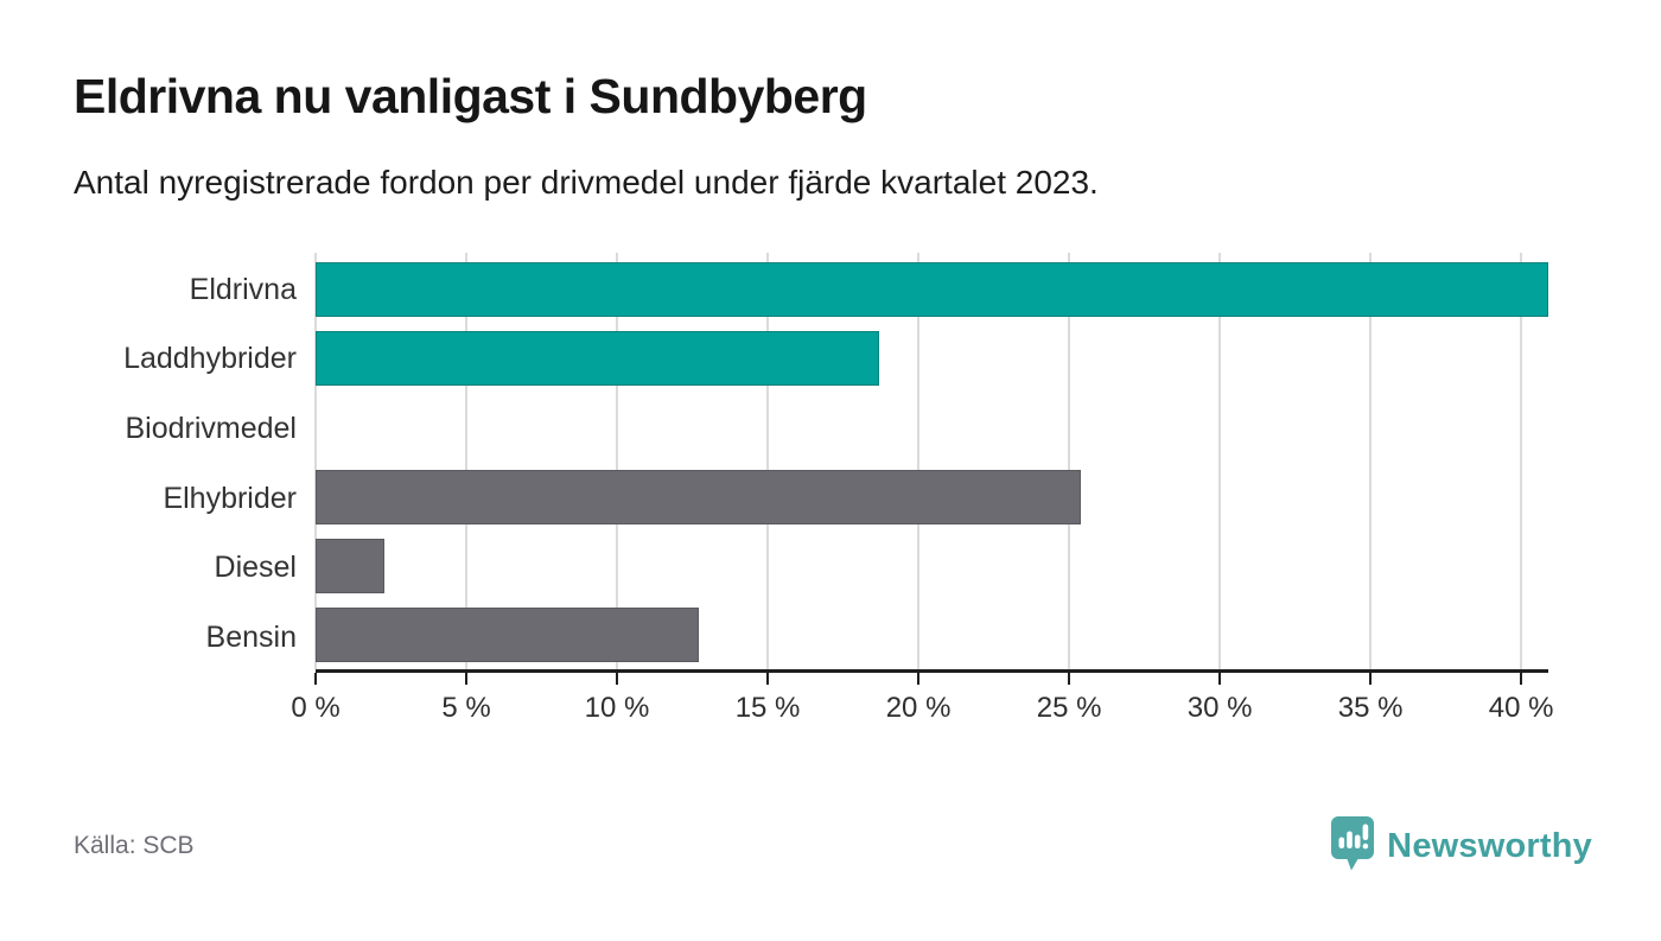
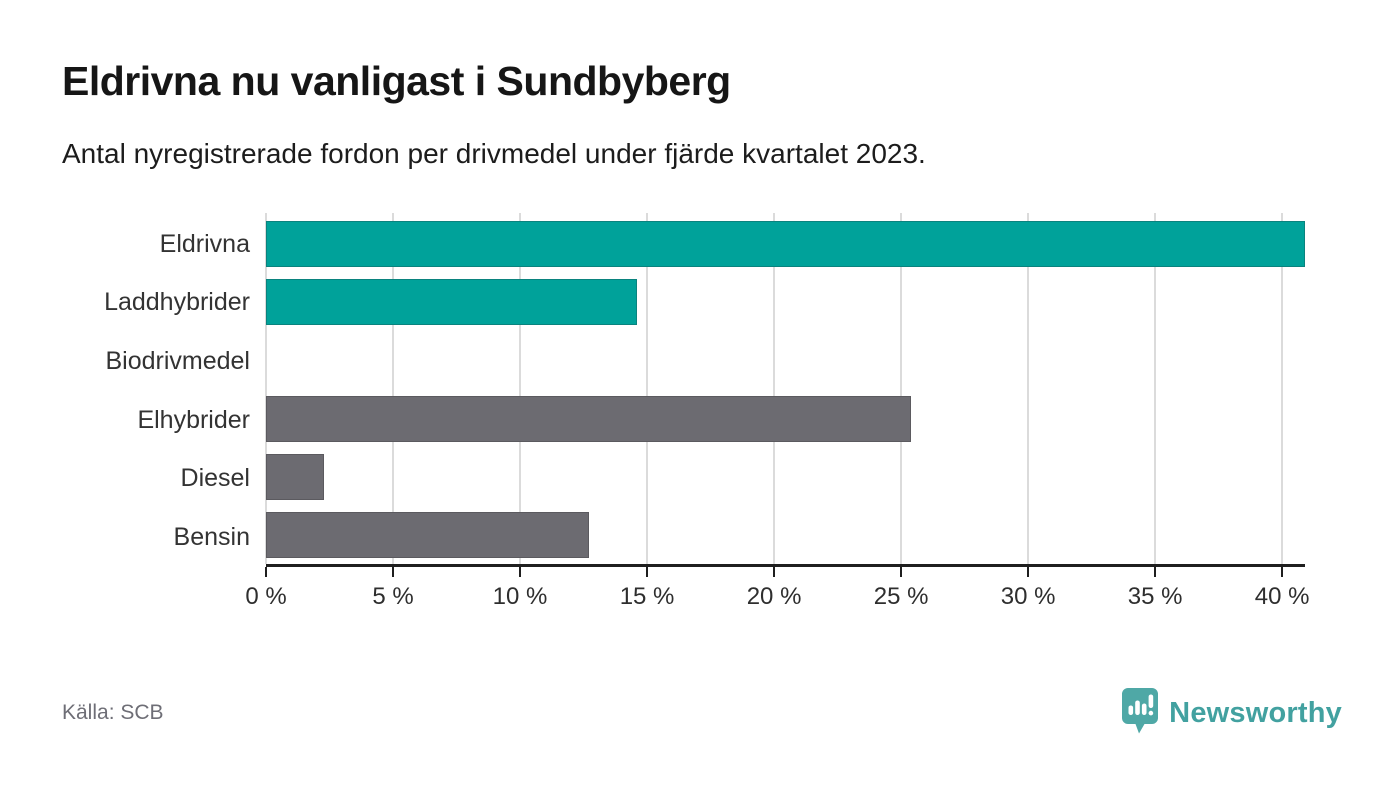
Laddhybrider: 18.7% -> 14.6%
